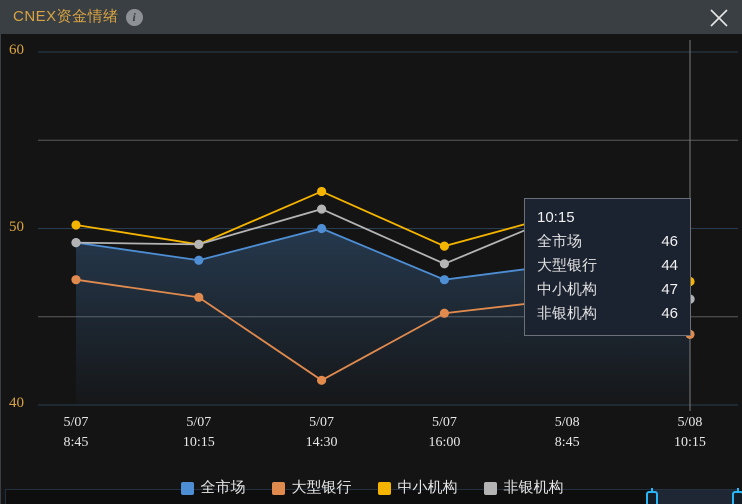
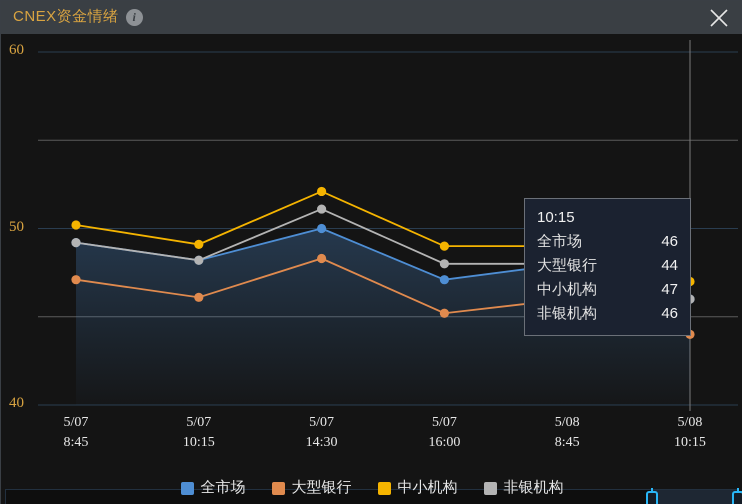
非银机构/5/07 10:15: 49.1 -> 48.2
大型银行/5/07 14:30: 41.4 -> 48.3
中小机构/5/08 8:45: 50.9 -> 49.0
非银机构/5/08 8:45: 50.9 -> 48.0
